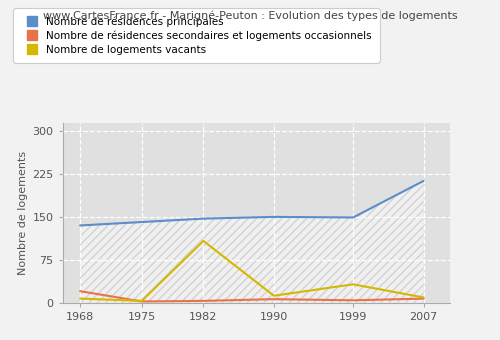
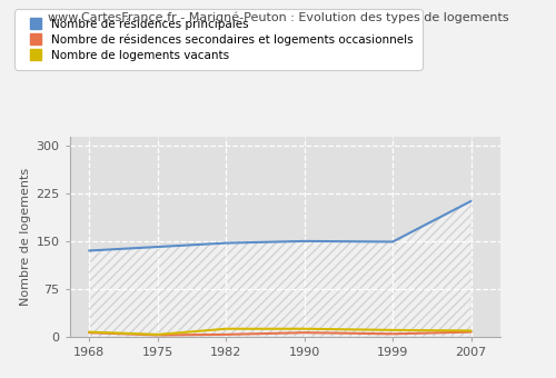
Nombre de résidences secondaires et logements occasionnels/1968: 20 -> 6
Nombre de logements vacants/1982: 108 -> 12
Nombre de logements vacants/1999: 32 -> 10
